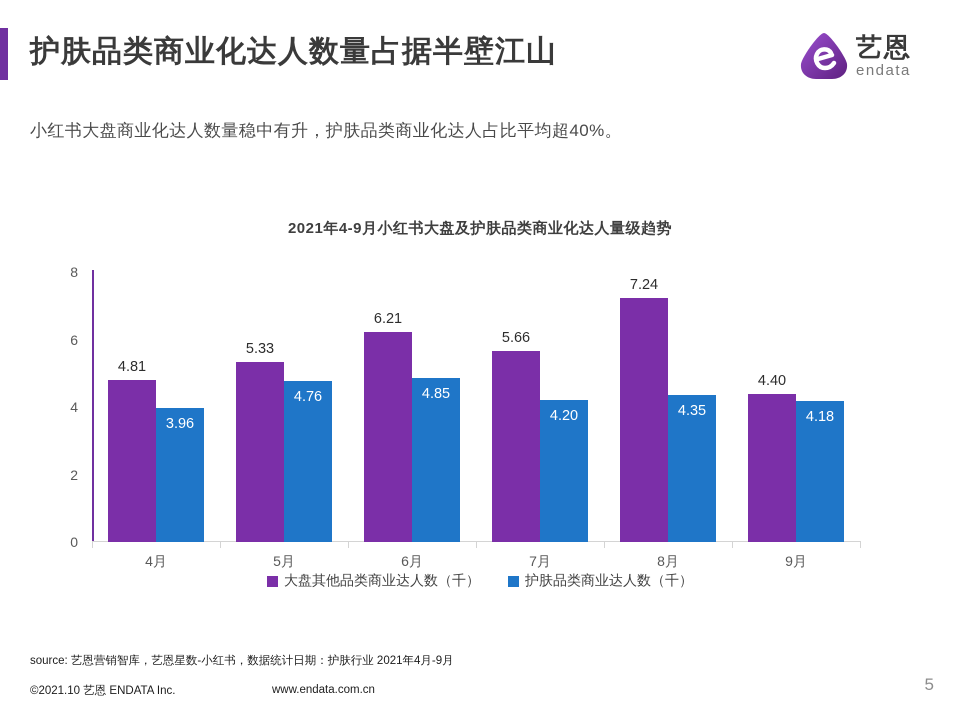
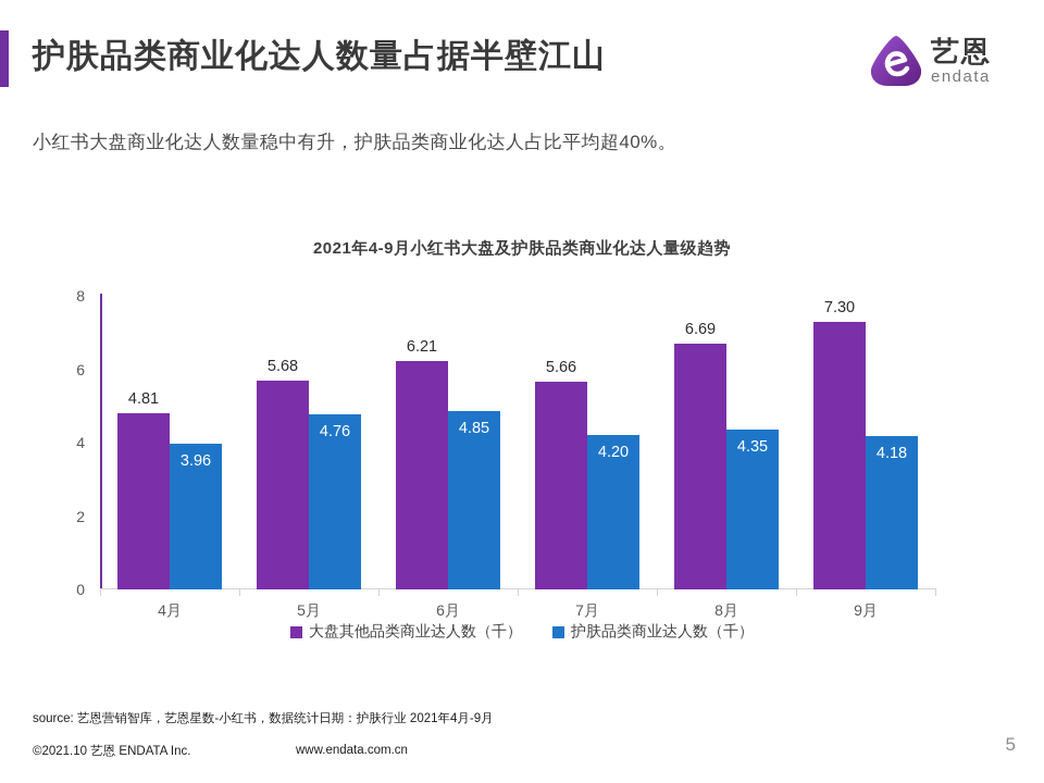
大盘其他品类商业达人数（千）/5月: 5.33 -> 5.68
大盘其他品类商业达人数（千）/8月: 7.24 -> 6.69
大盘其他品类商业达人数（千）/9月: 4.40 -> 7.30
